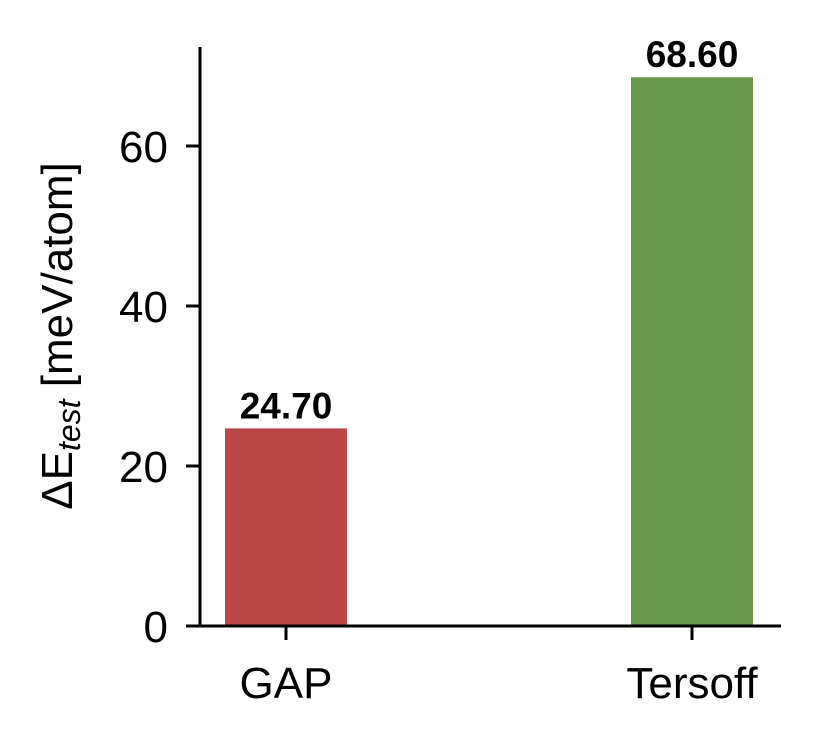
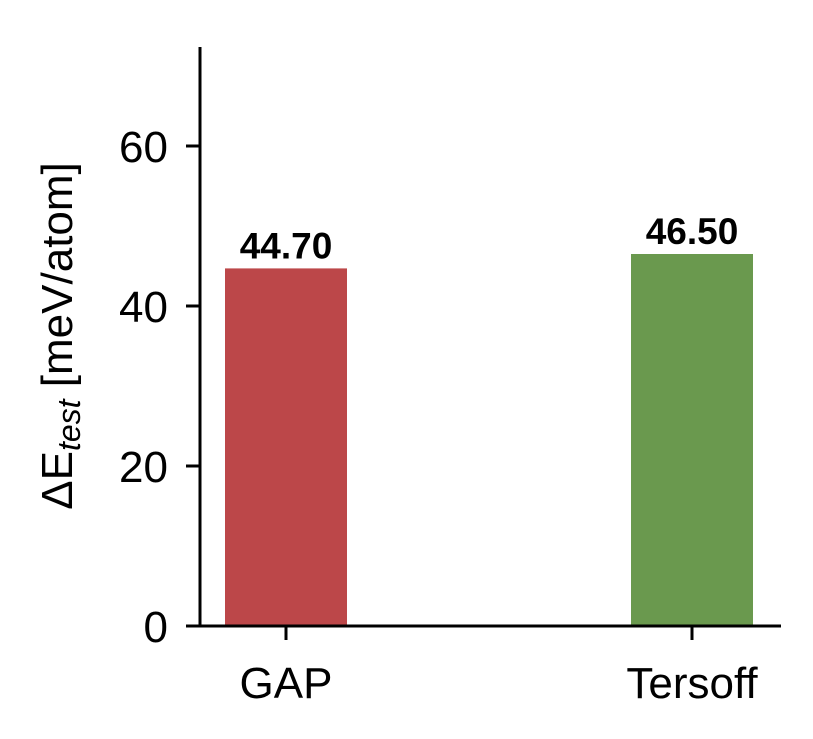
GAP: 24.70 -> 44.70
Tersoff: 68.60 -> 46.50
